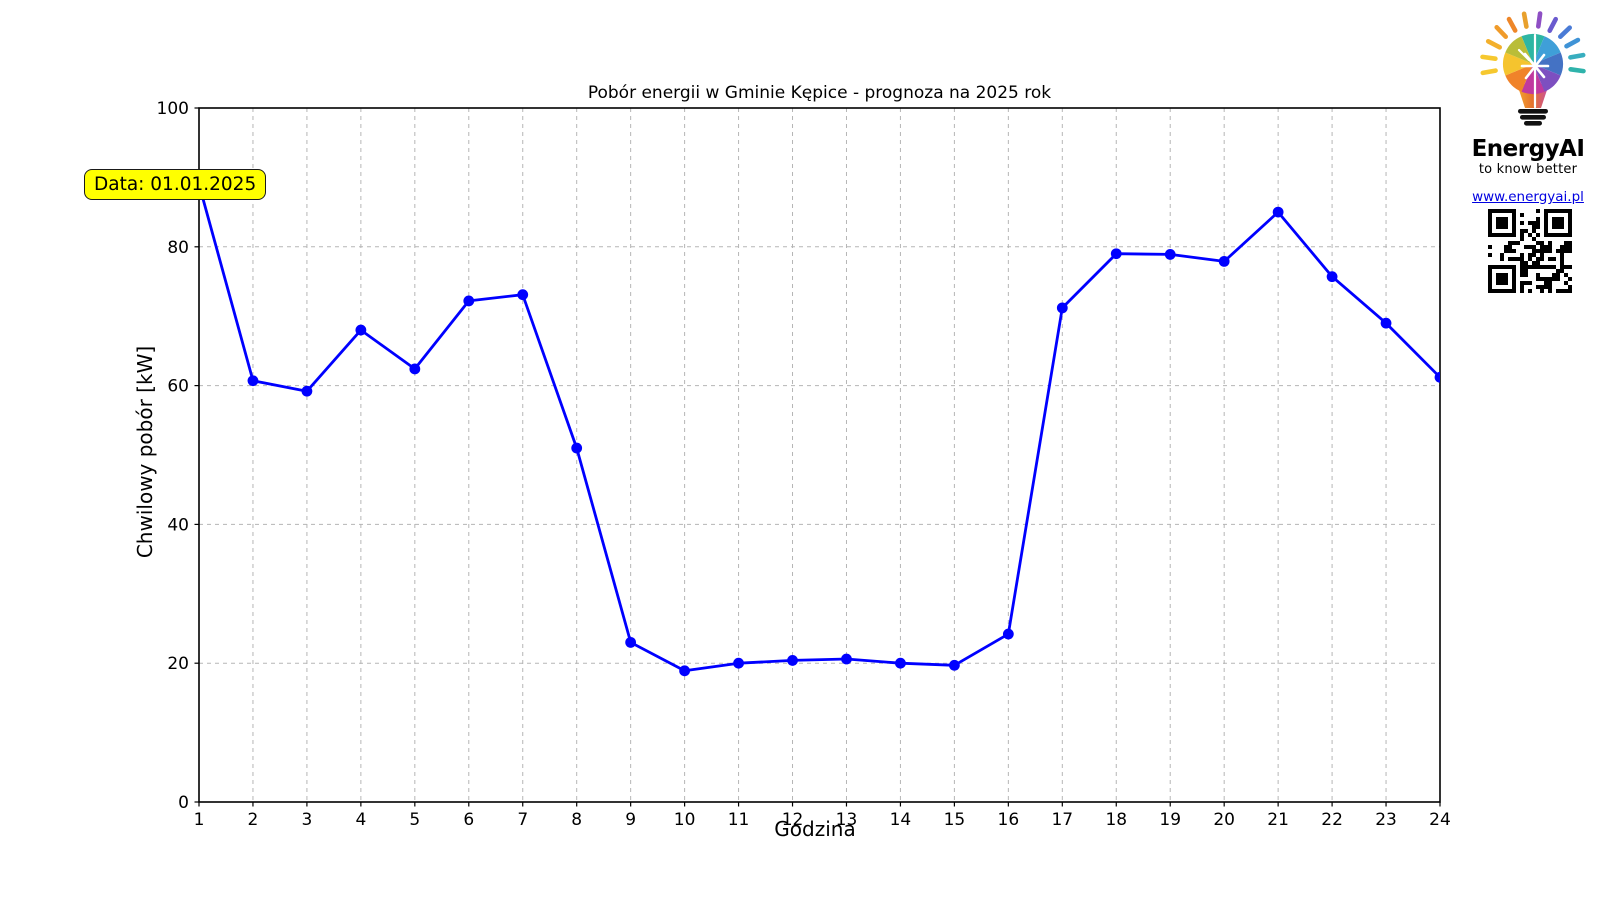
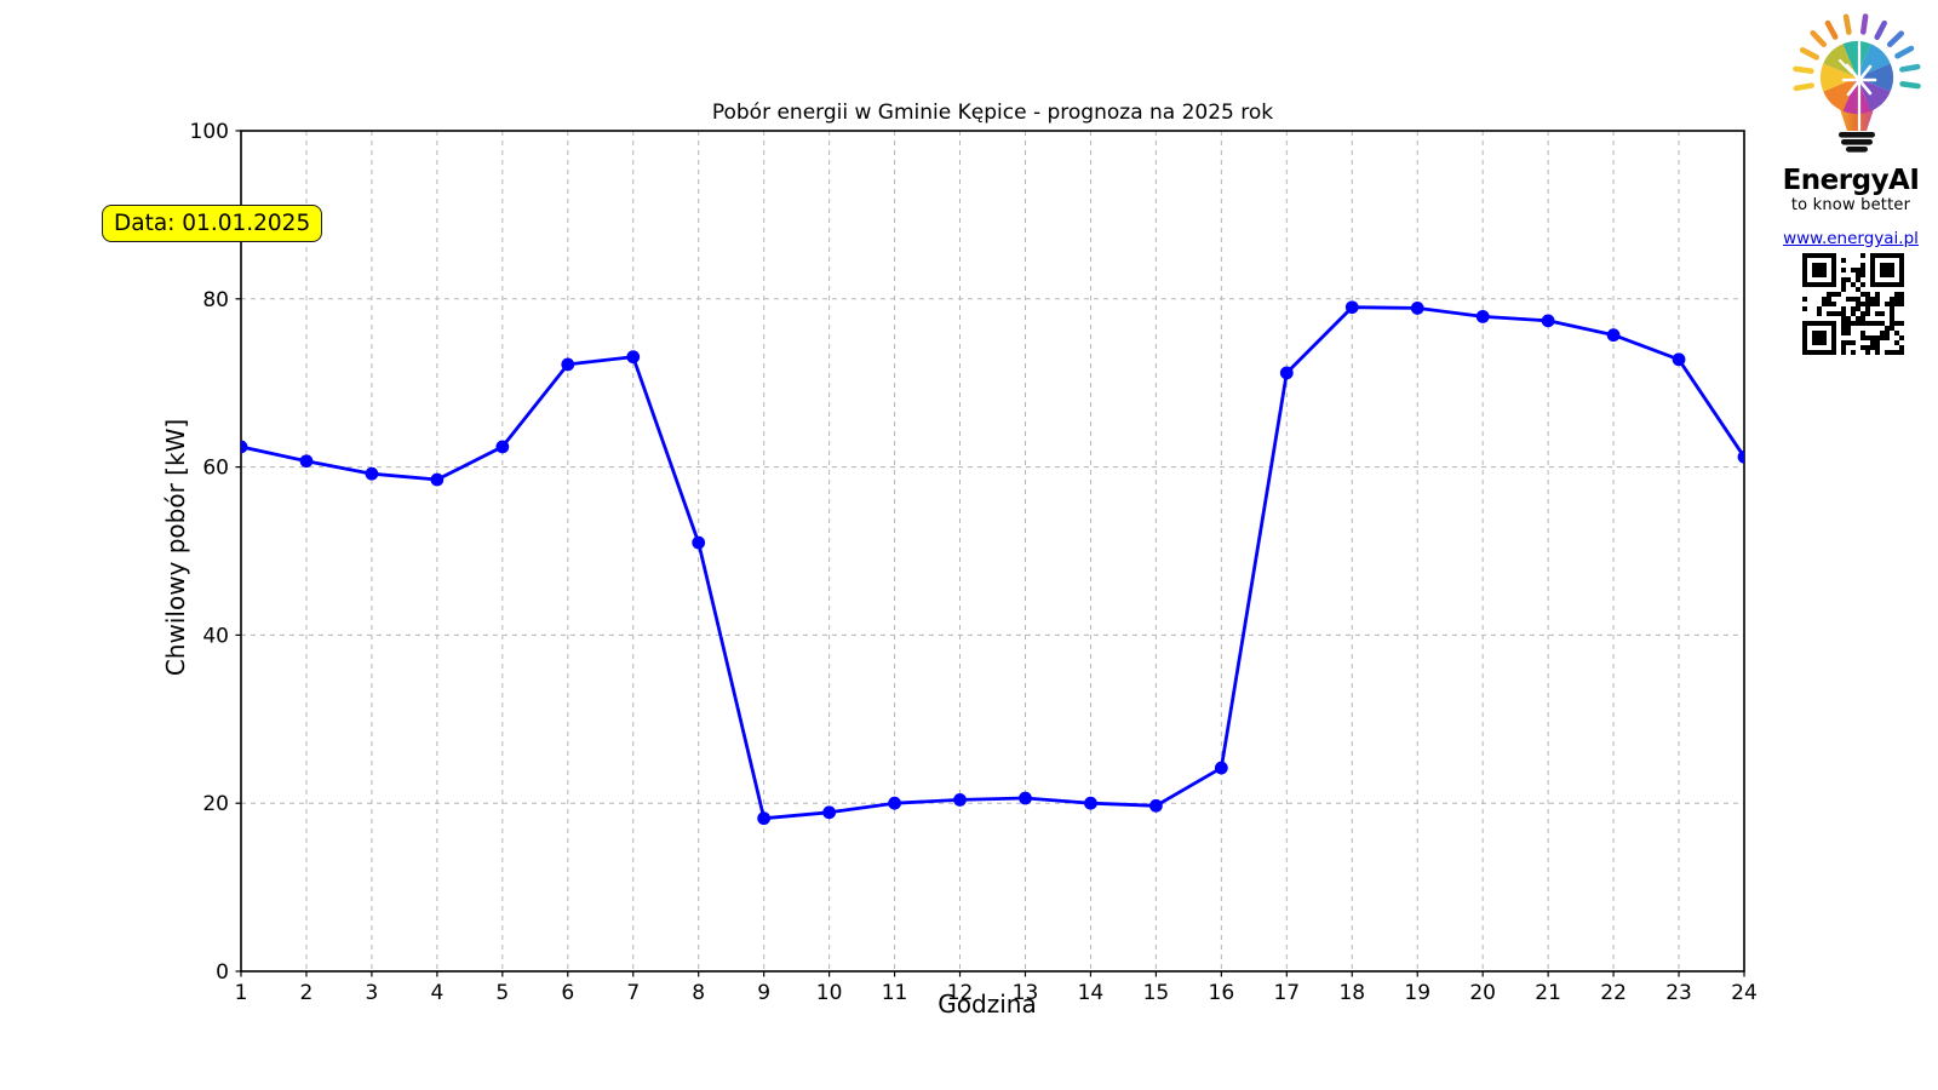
1: 89 -> 62
4: 68 -> 58
9: 23 -> 18
21: 85 -> 77
23: 69 -> 73
